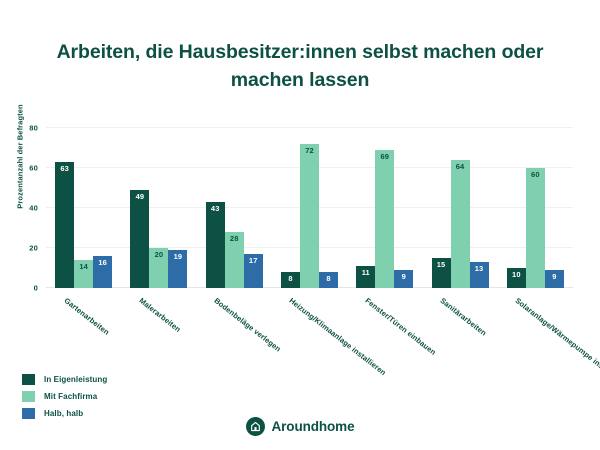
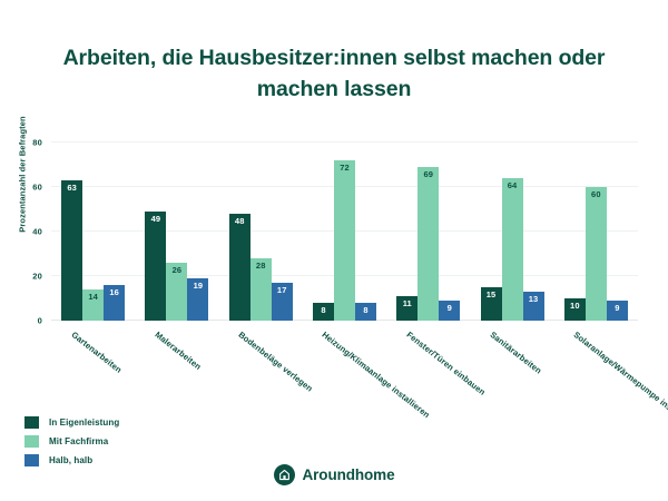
Mit Fachfirma/Malerarbeiten: 20 -> 26
In Eigenleistung/Bodenbeläge verlegen: 43 -> 48
